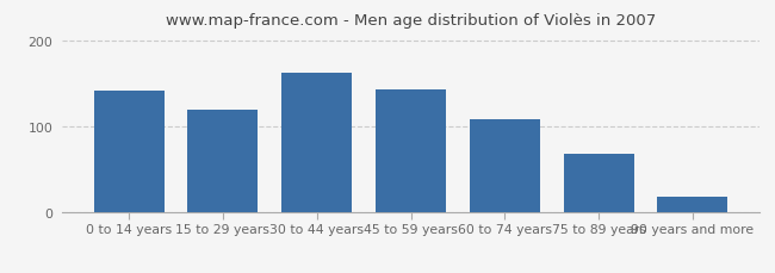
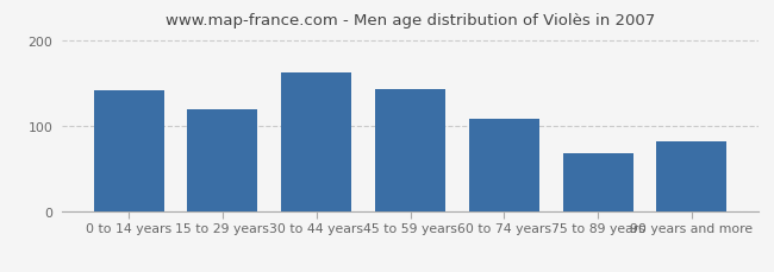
90 years and more: 18 -> 82
